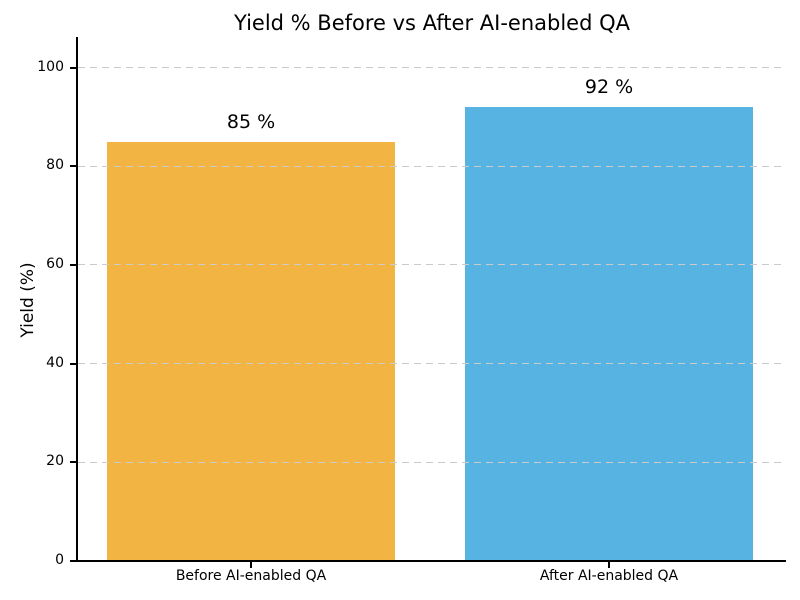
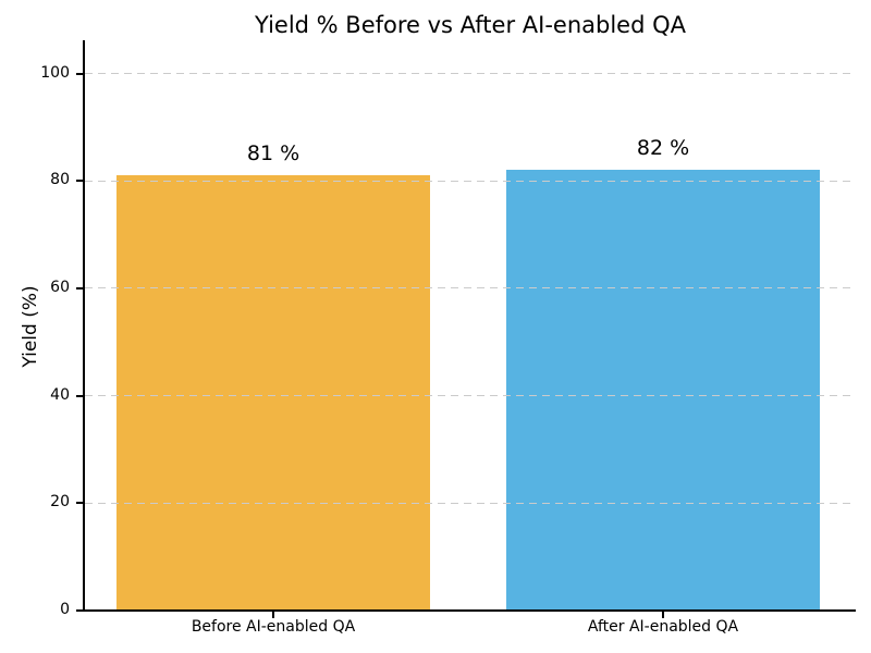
Before AI-enabled QA: 85 -> 81
After AI-enabled QA: 92 -> 82
